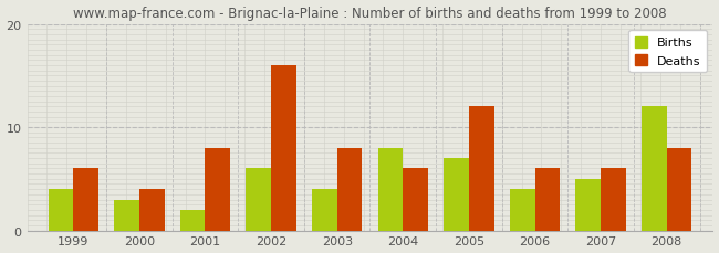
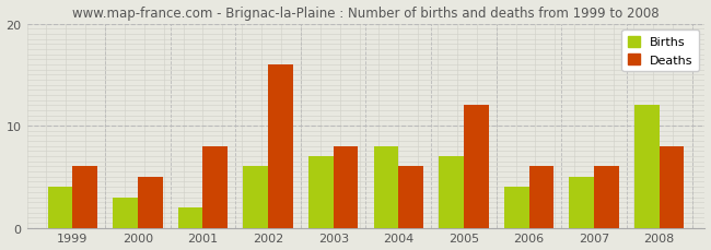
Deaths/2000: 4 -> 5
Births/2003: 4 -> 7
